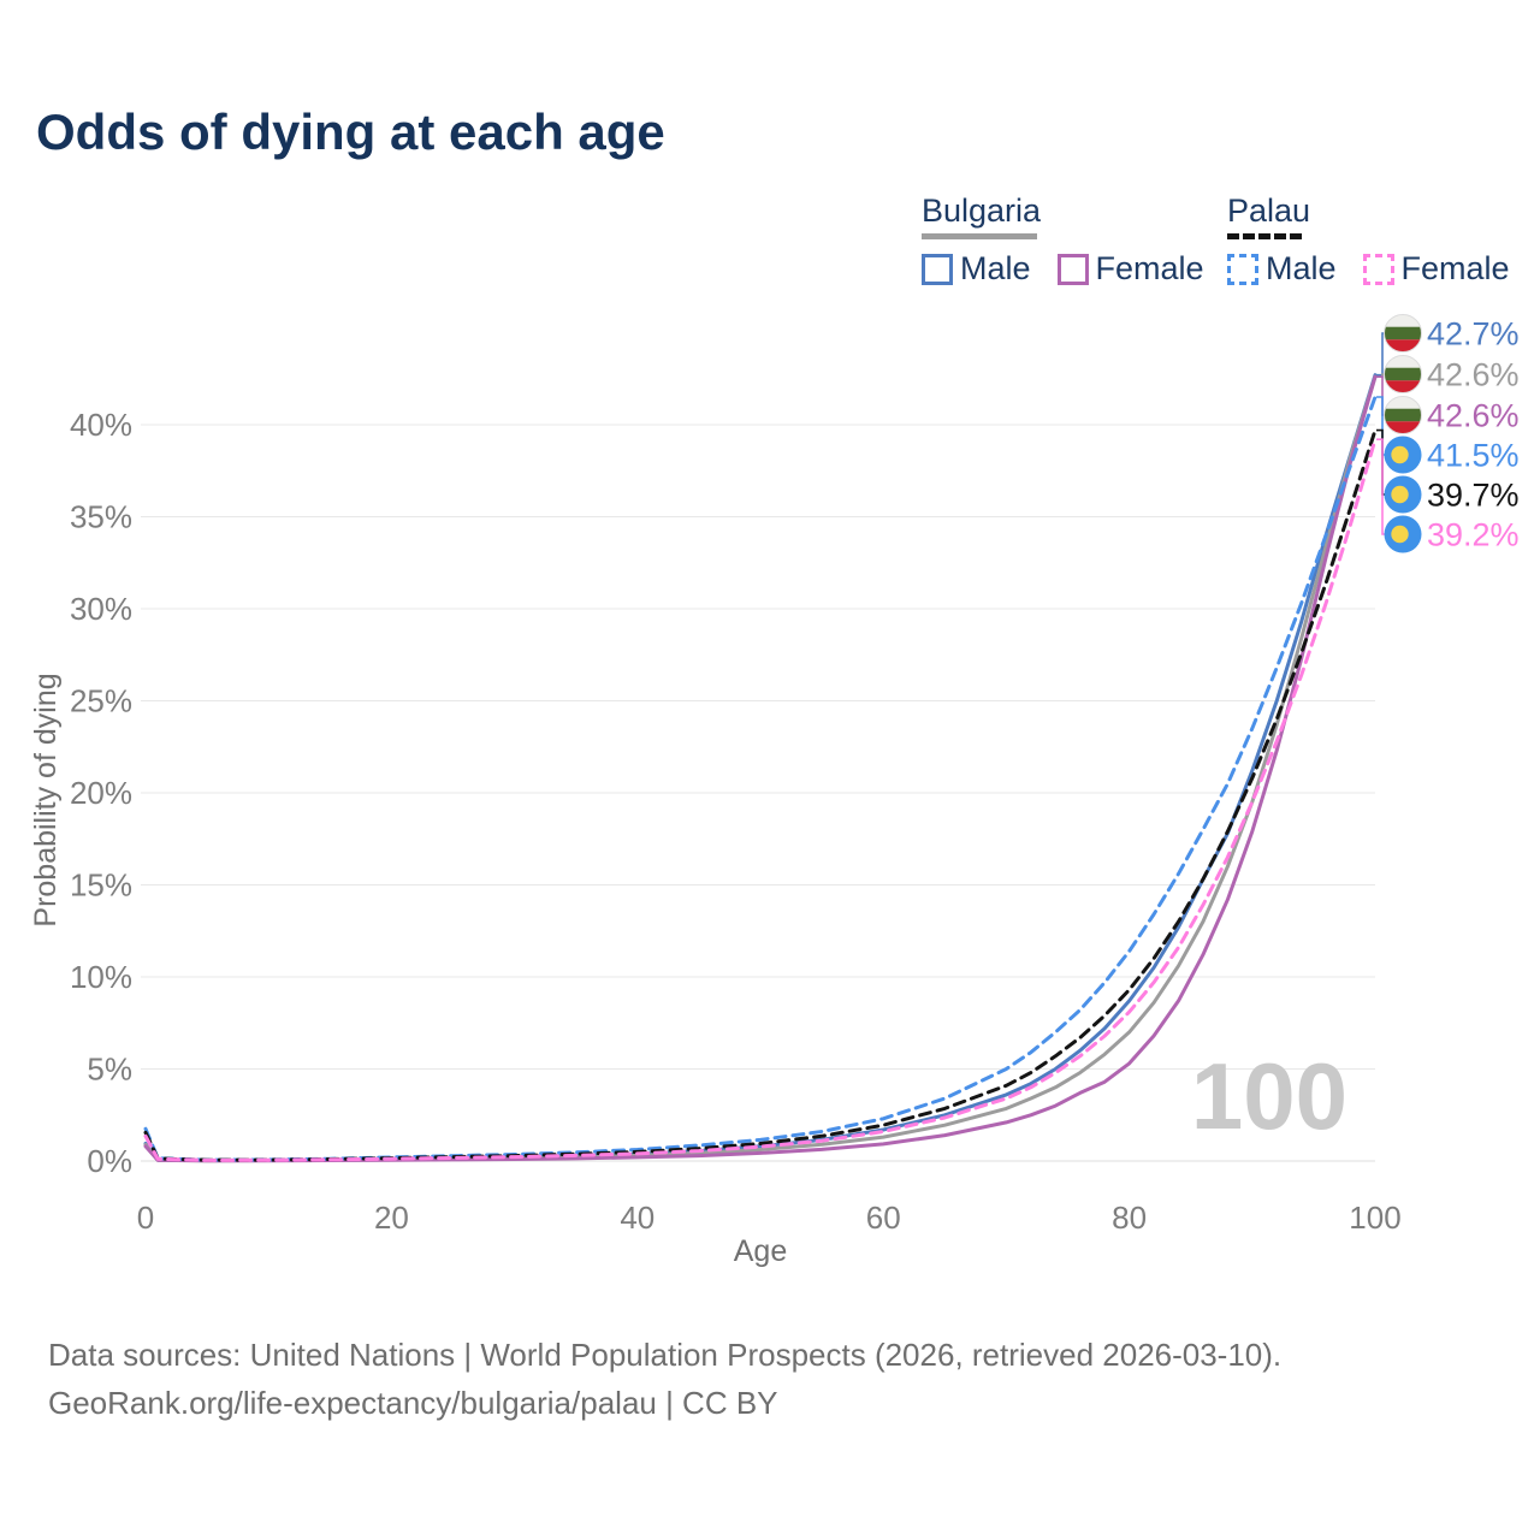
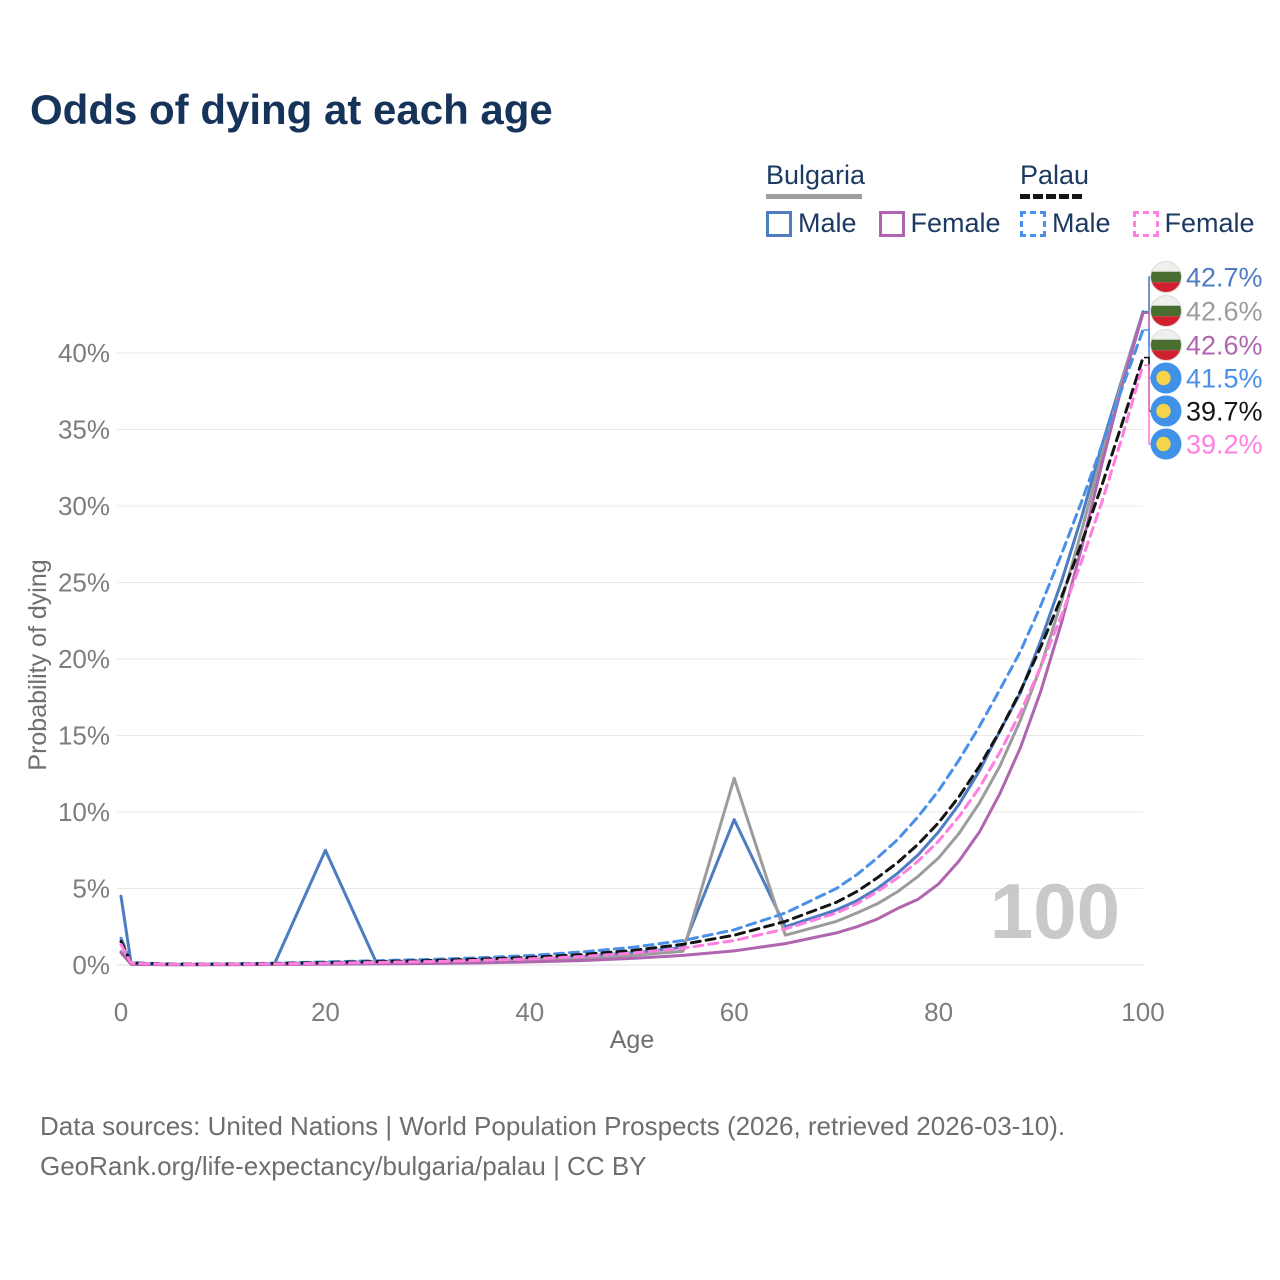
Bulgaria Male/0: 0.9% -> 4.5%
Bulgaria Male/20: 0.1% -> 7.5%
Bulgaria Male/60: 1.7% -> 9.5%
Bulgaria/60: 1.3% -> 12.2%
